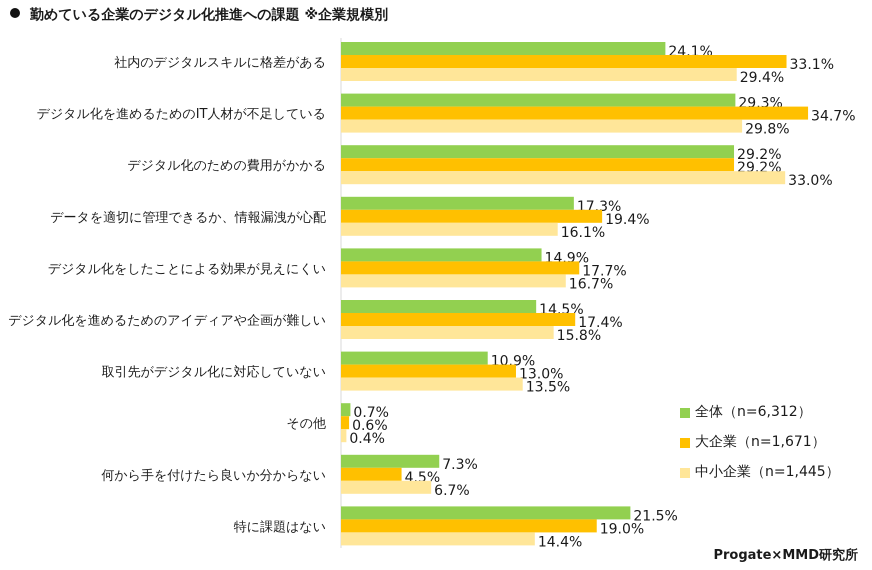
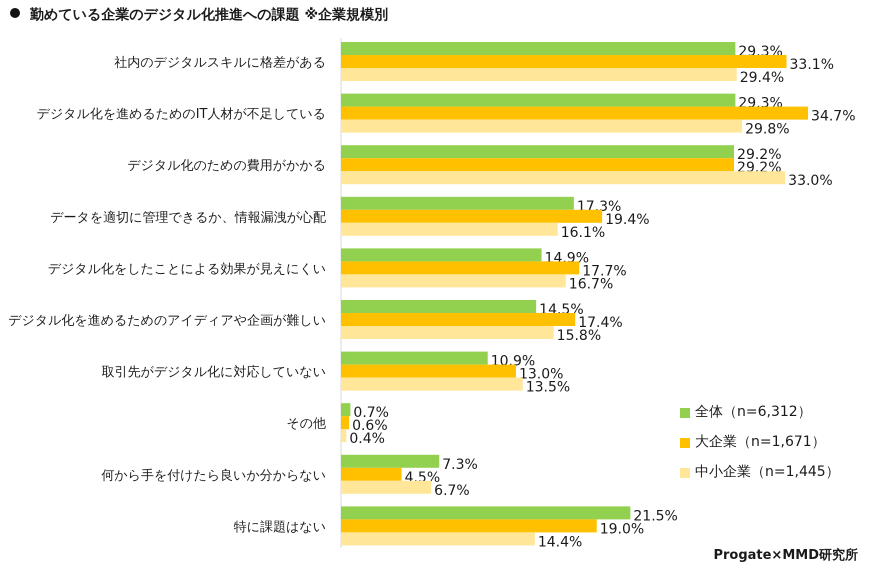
全体（n=6,312）/社内のデジタルスキルに格差がある: 24.1% -> 29.3%
